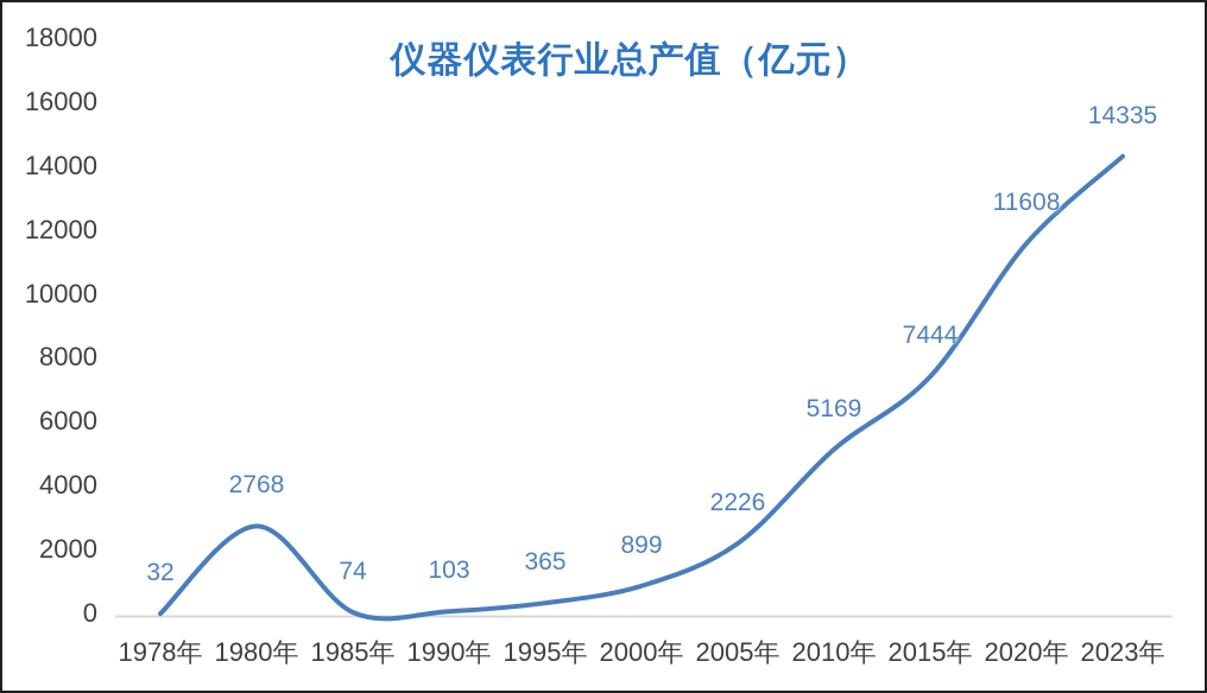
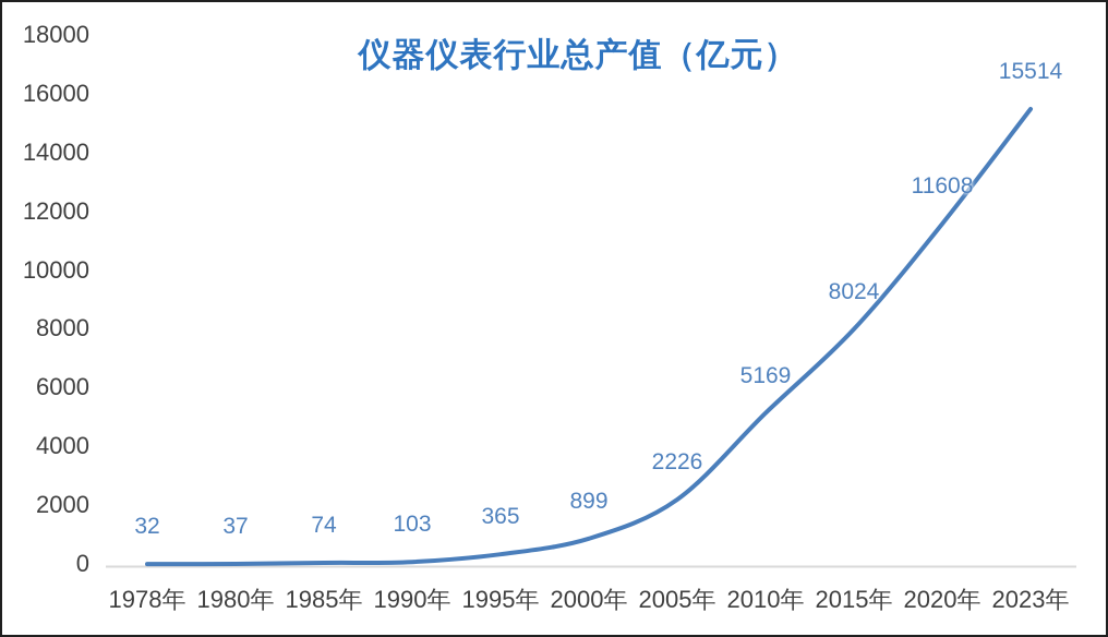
1980年: 2768 -> 37
2015年: 7444 -> 8024
2023年: 14335 -> 15514
